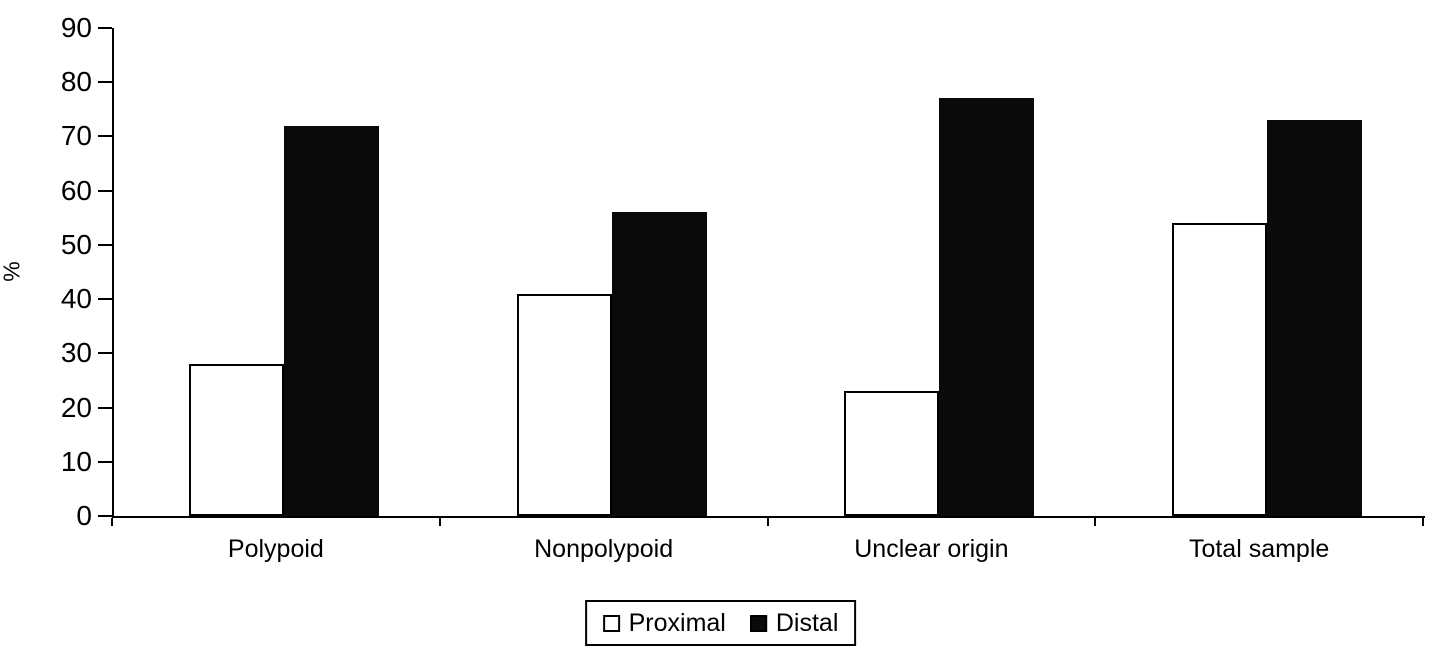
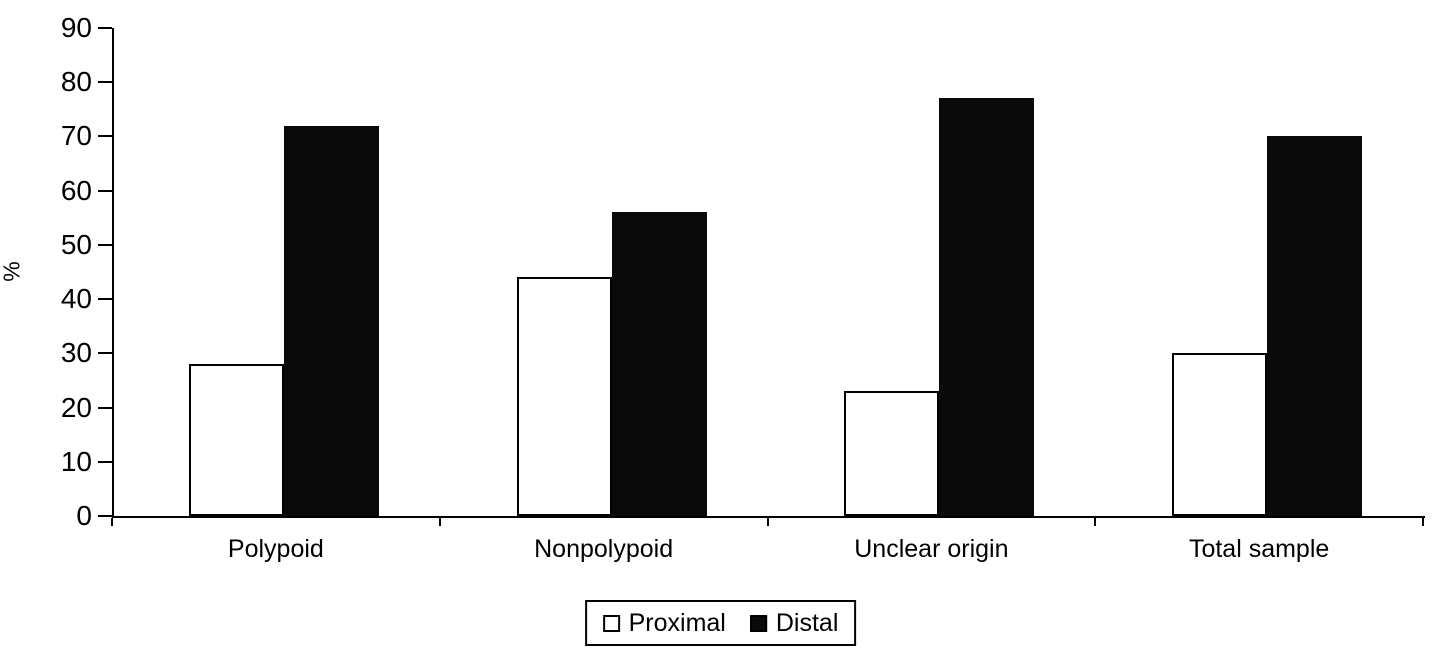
Proximal/Nonpolypoid: 41 -> 44
Proximal/Total sample: 54 -> 30
Distal/Total sample: 73 -> 70
